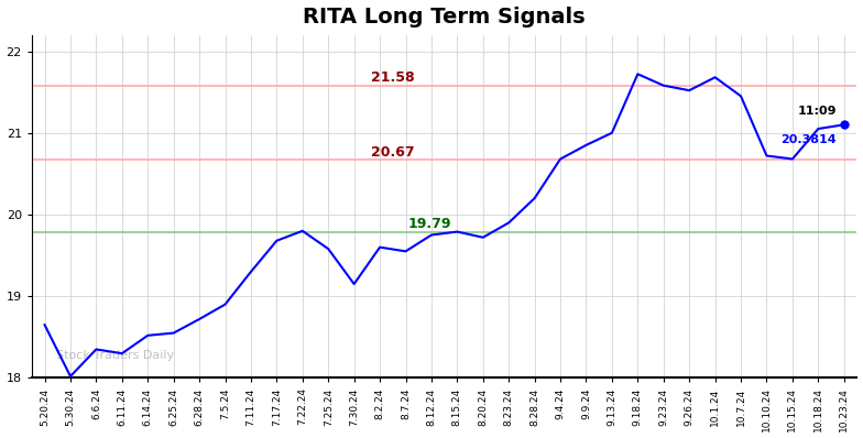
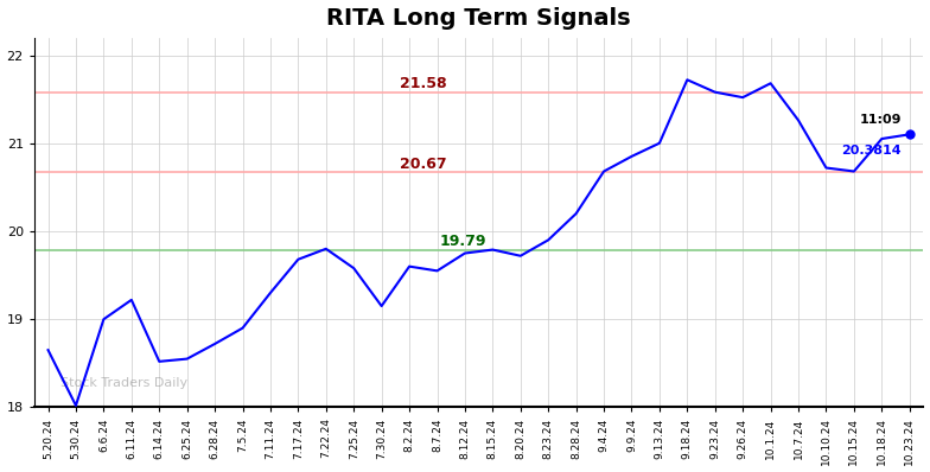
6.6.24: 18.35 -> 19.00
6.11.24: 18.30 -> 19.22
10.7.24: 21.45 -> 21.26
